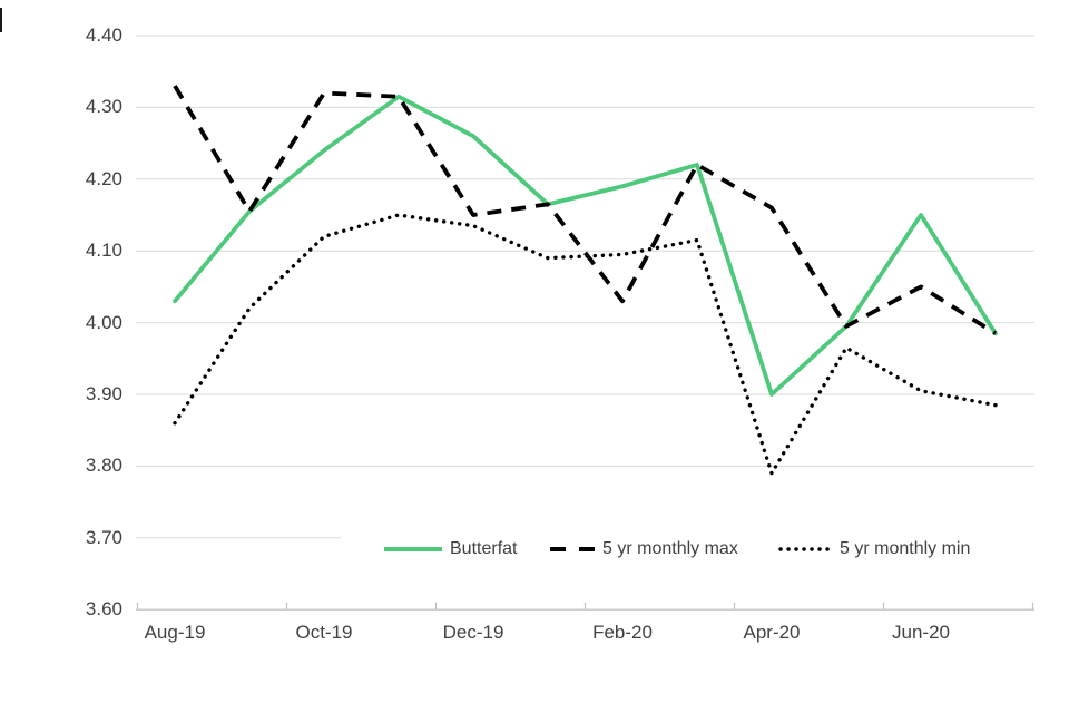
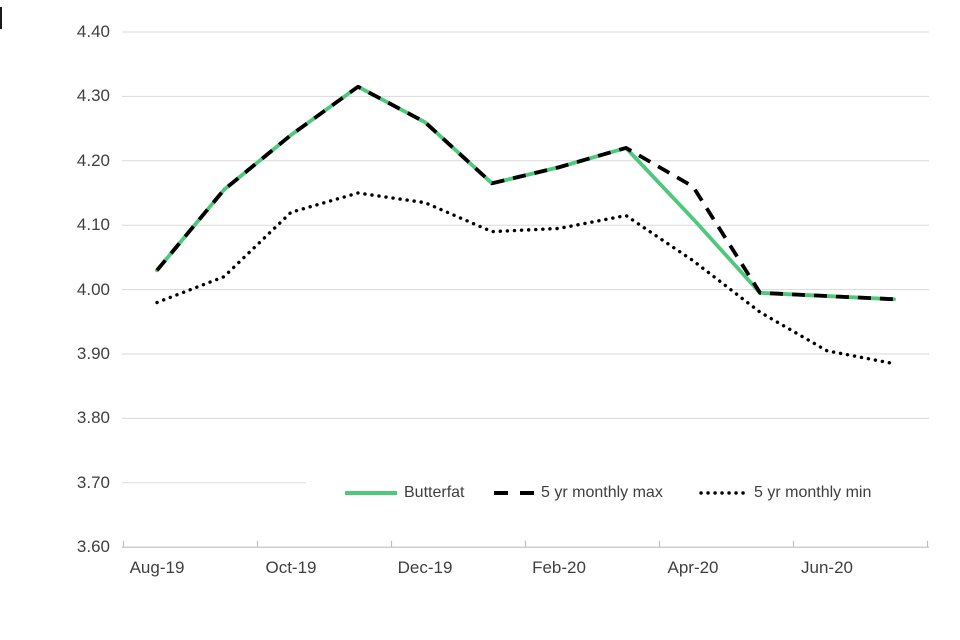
5 yr monthly max/Aug-19: 4.33 -> 4.03
5 yr monthly min/Aug-19: 3.86 -> 3.98
5 yr monthly max/Oct-19: 4.32 -> 4.24
5 yr monthly max/Dec-19: 4.15 -> 4.26
5 yr monthly max/Feb-20: 4.03 -> 4.19
Butterfat/Apr-20: 3.90 -> 4.11
5 yr monthly min/Apr-20: 3.79 -> 4.04
Butterfat/Jun-20: 4.15 -> 3.99
5 yr monthly max/Jun-20: 4.05 -> 3.99
